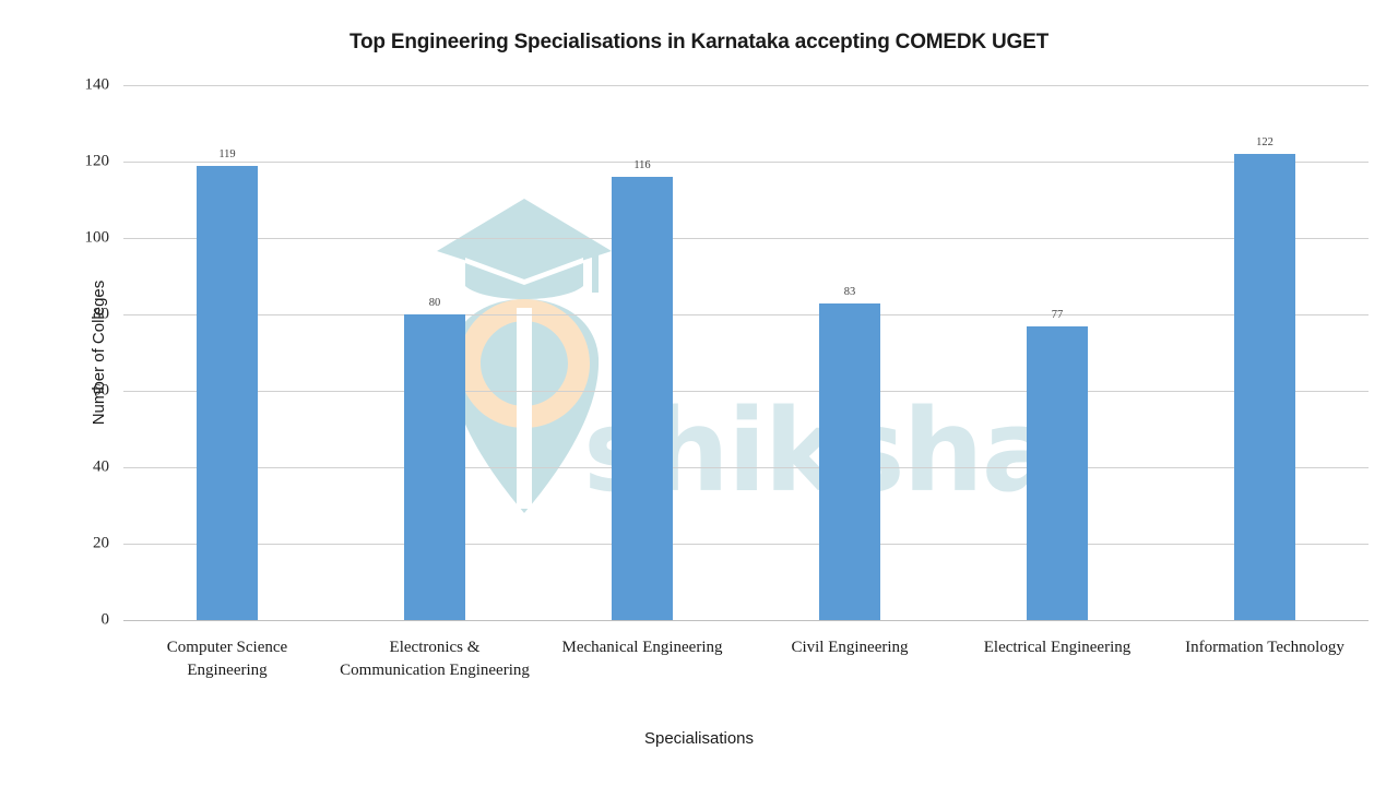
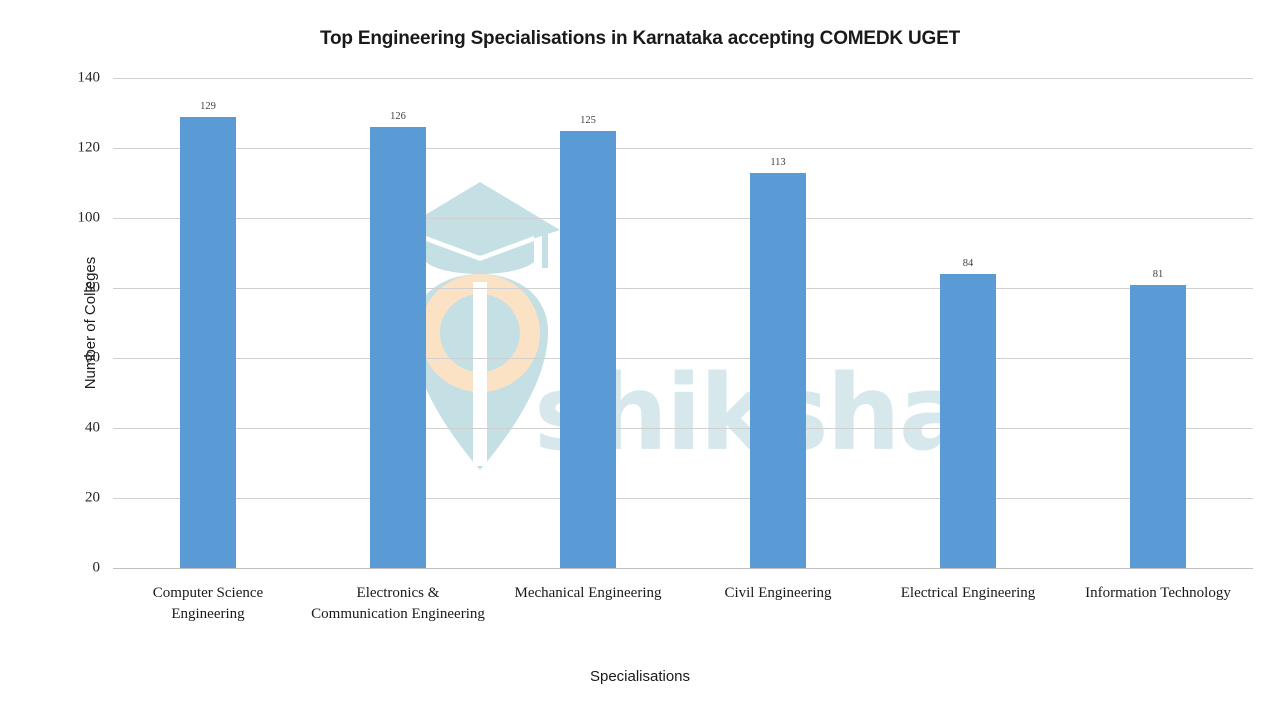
Computer Science Engineering: 119 -> 129
Electronics & Communication Engineering: 80 -> 126
Mechanical Engineering: 116 -> 125
Civil Engineering: 83 -> 113
Electrical Engineering: 77 -> 84
Information Technology: 122 -> 81
